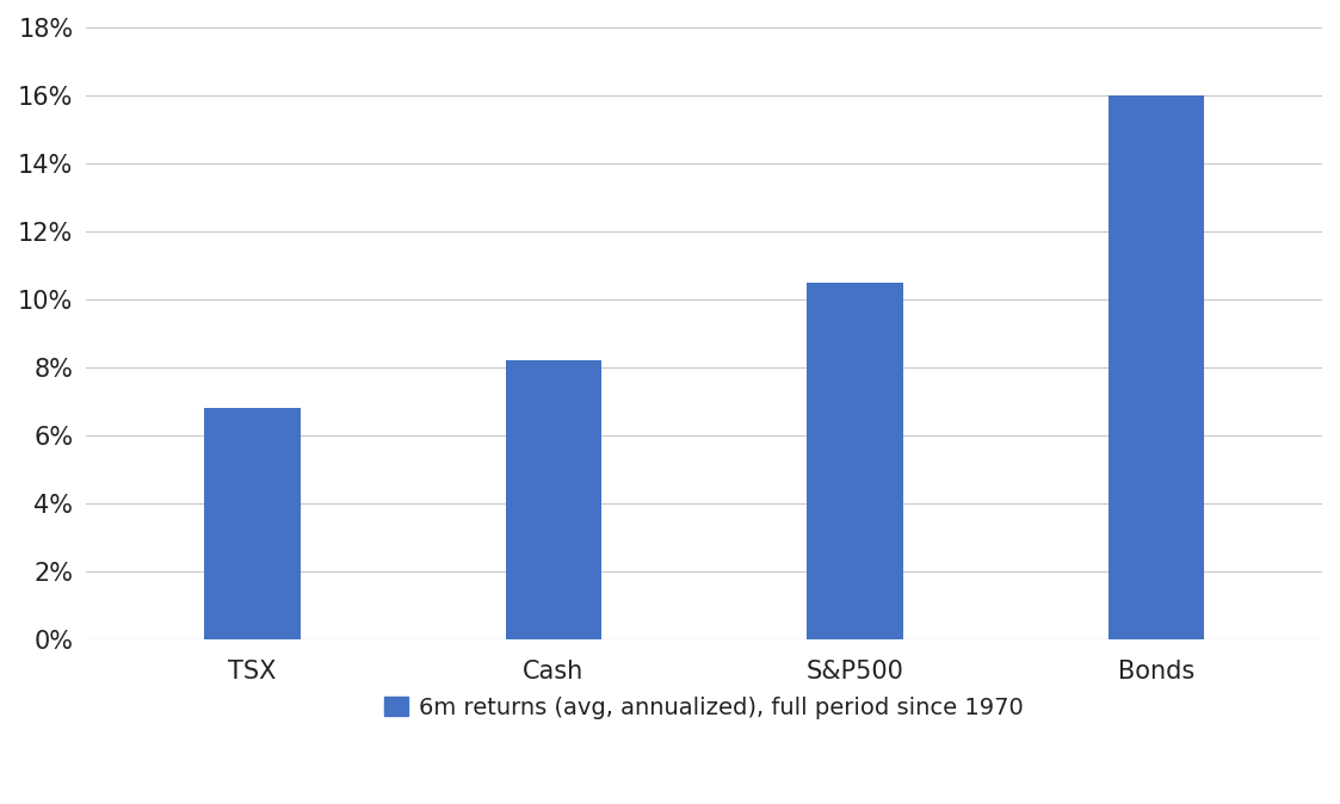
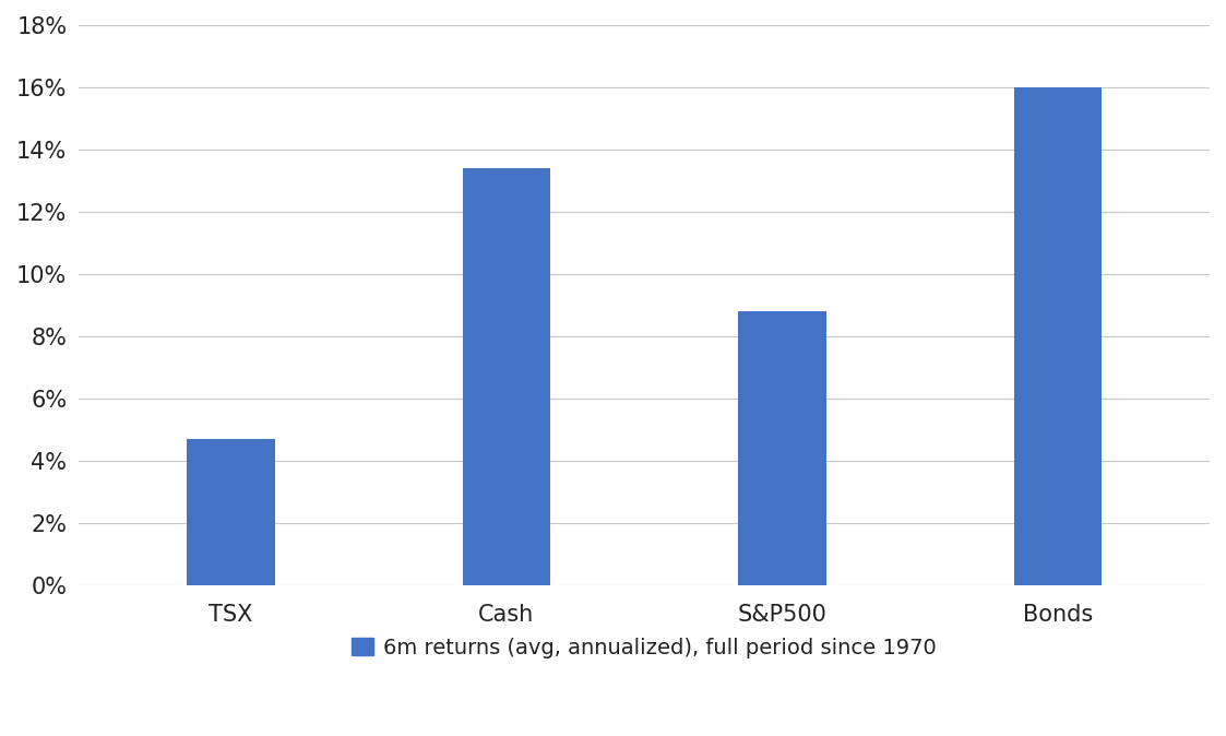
TSX: 6.8% -> 4.7%
Cash: 8.2% -> 13.4%
S&P500: 10.5% -> 8.8%
